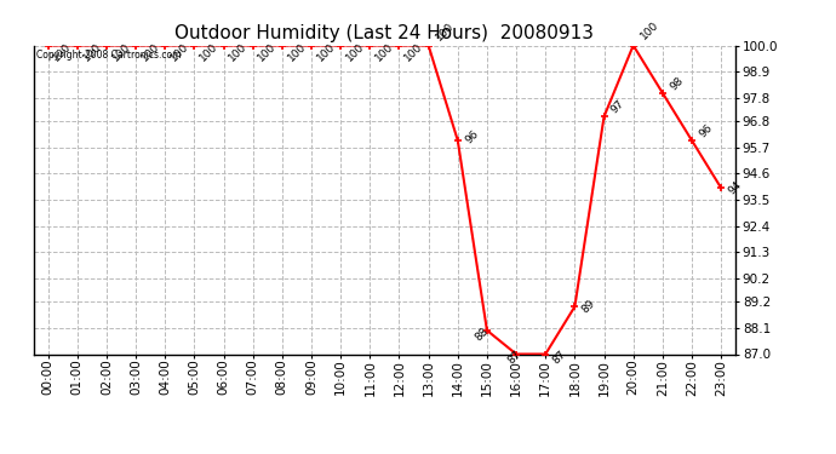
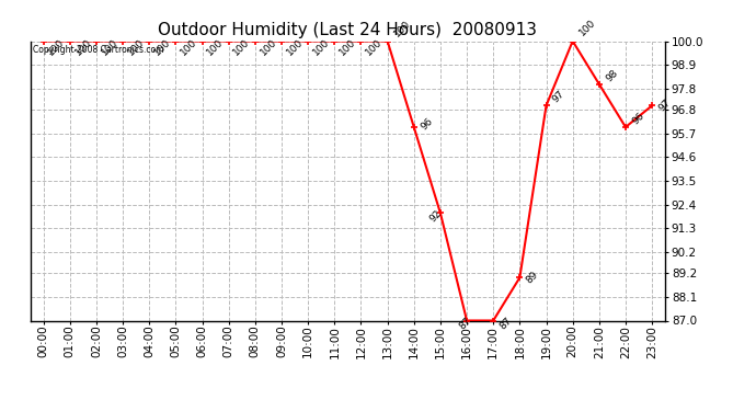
15:00: 88 -> 92
23:00: 94 -> 97
